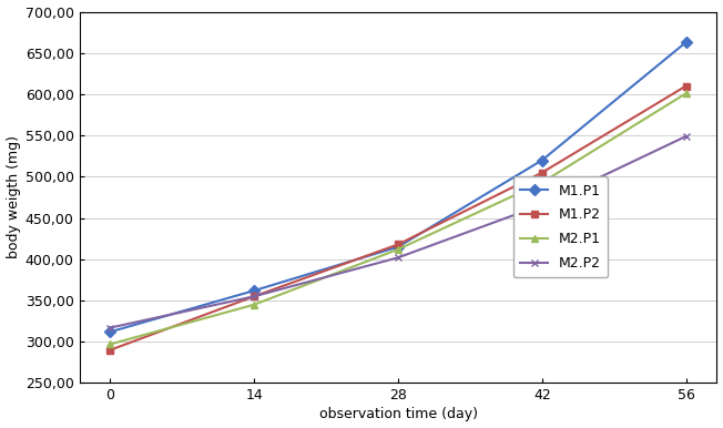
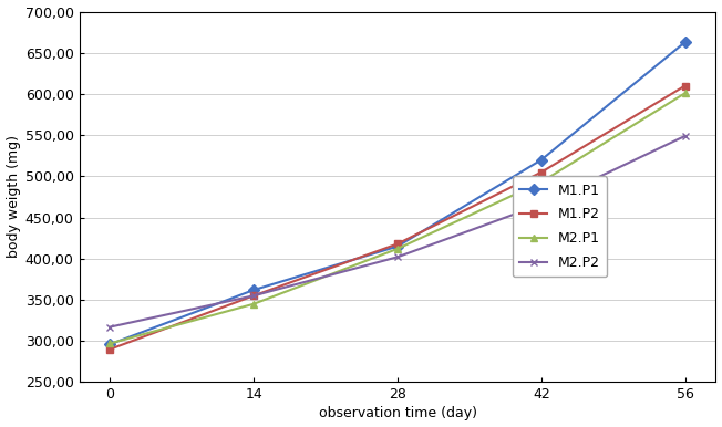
M1.P1/0: 312 -> 296
